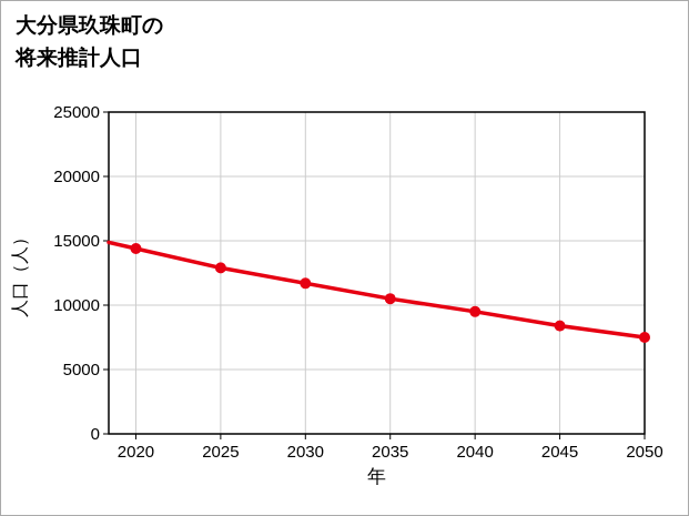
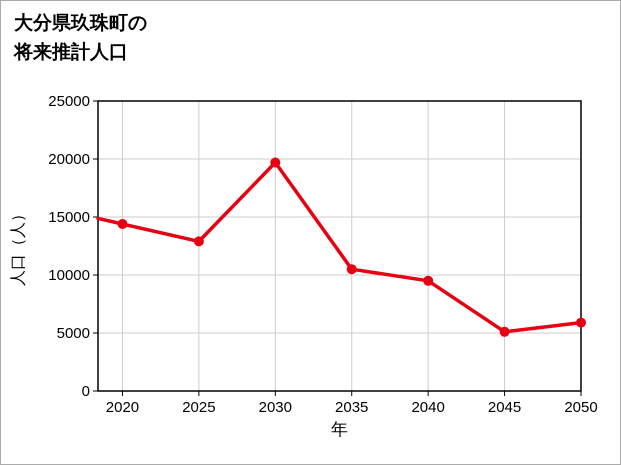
2030: 11700 -> 19700
2045: 8400 -> 5100
2050: 7500 -> 5900
